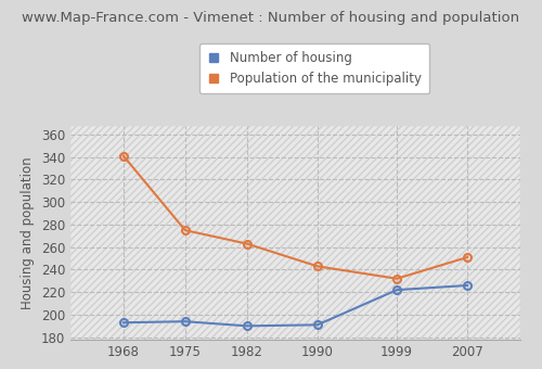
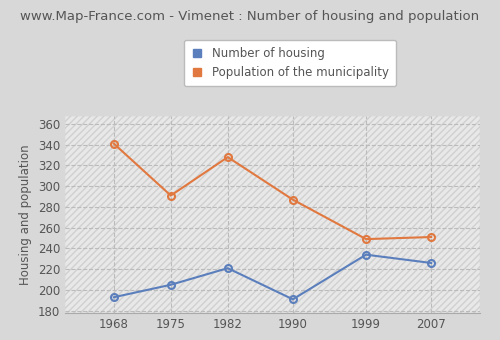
Number of housing/1975: 194 -> 205
Population of the municipality/1975: 275 -> 291
Number of housing/1982: 190 -> 221
Population of the municipality/1982: 263 -> 328
Population of the municipality/1990: 243 -> 287
Number of housing/1999: 222 -> 234
Population of the municipality/1999: 232 -> 249
